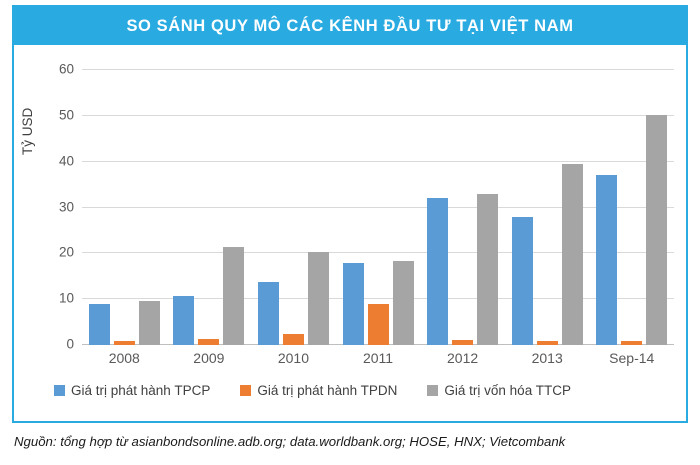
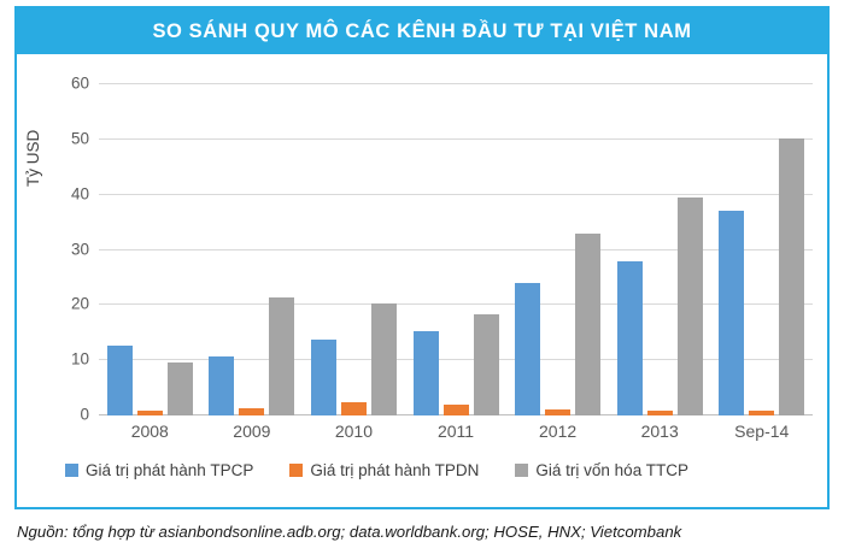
Giá trị phát hành TPCP/2008: 9 -> 13
Giá trị phát hành TPCP/2011: 18 -> 15
Giá trị phát hành TPDN/2011: 9 -> 2
Giá trị phát hành TPCP/2012: 32 -> 24
